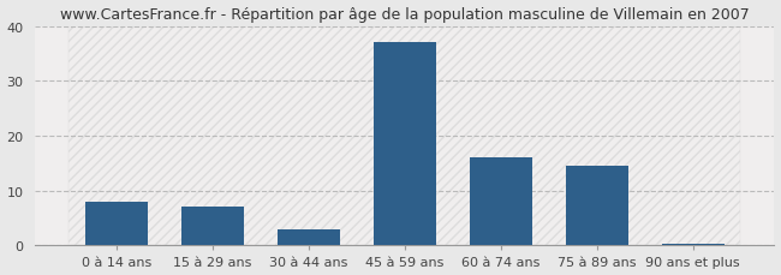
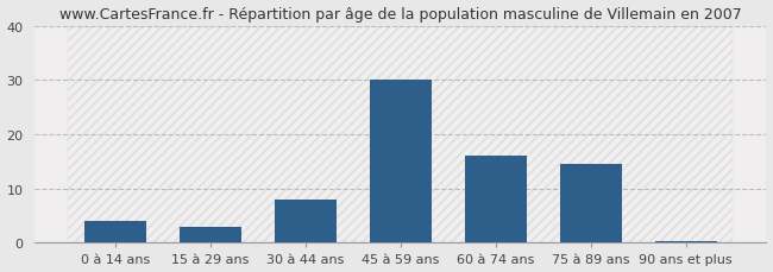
0 à 14 ans: 8.0 -> 4.0
15 à 29 ans: 7.0 -> 3.0
30 à 44 ans: 3.0 -> 8.0
45 à 59 ans: 37.0 -> 30.0
